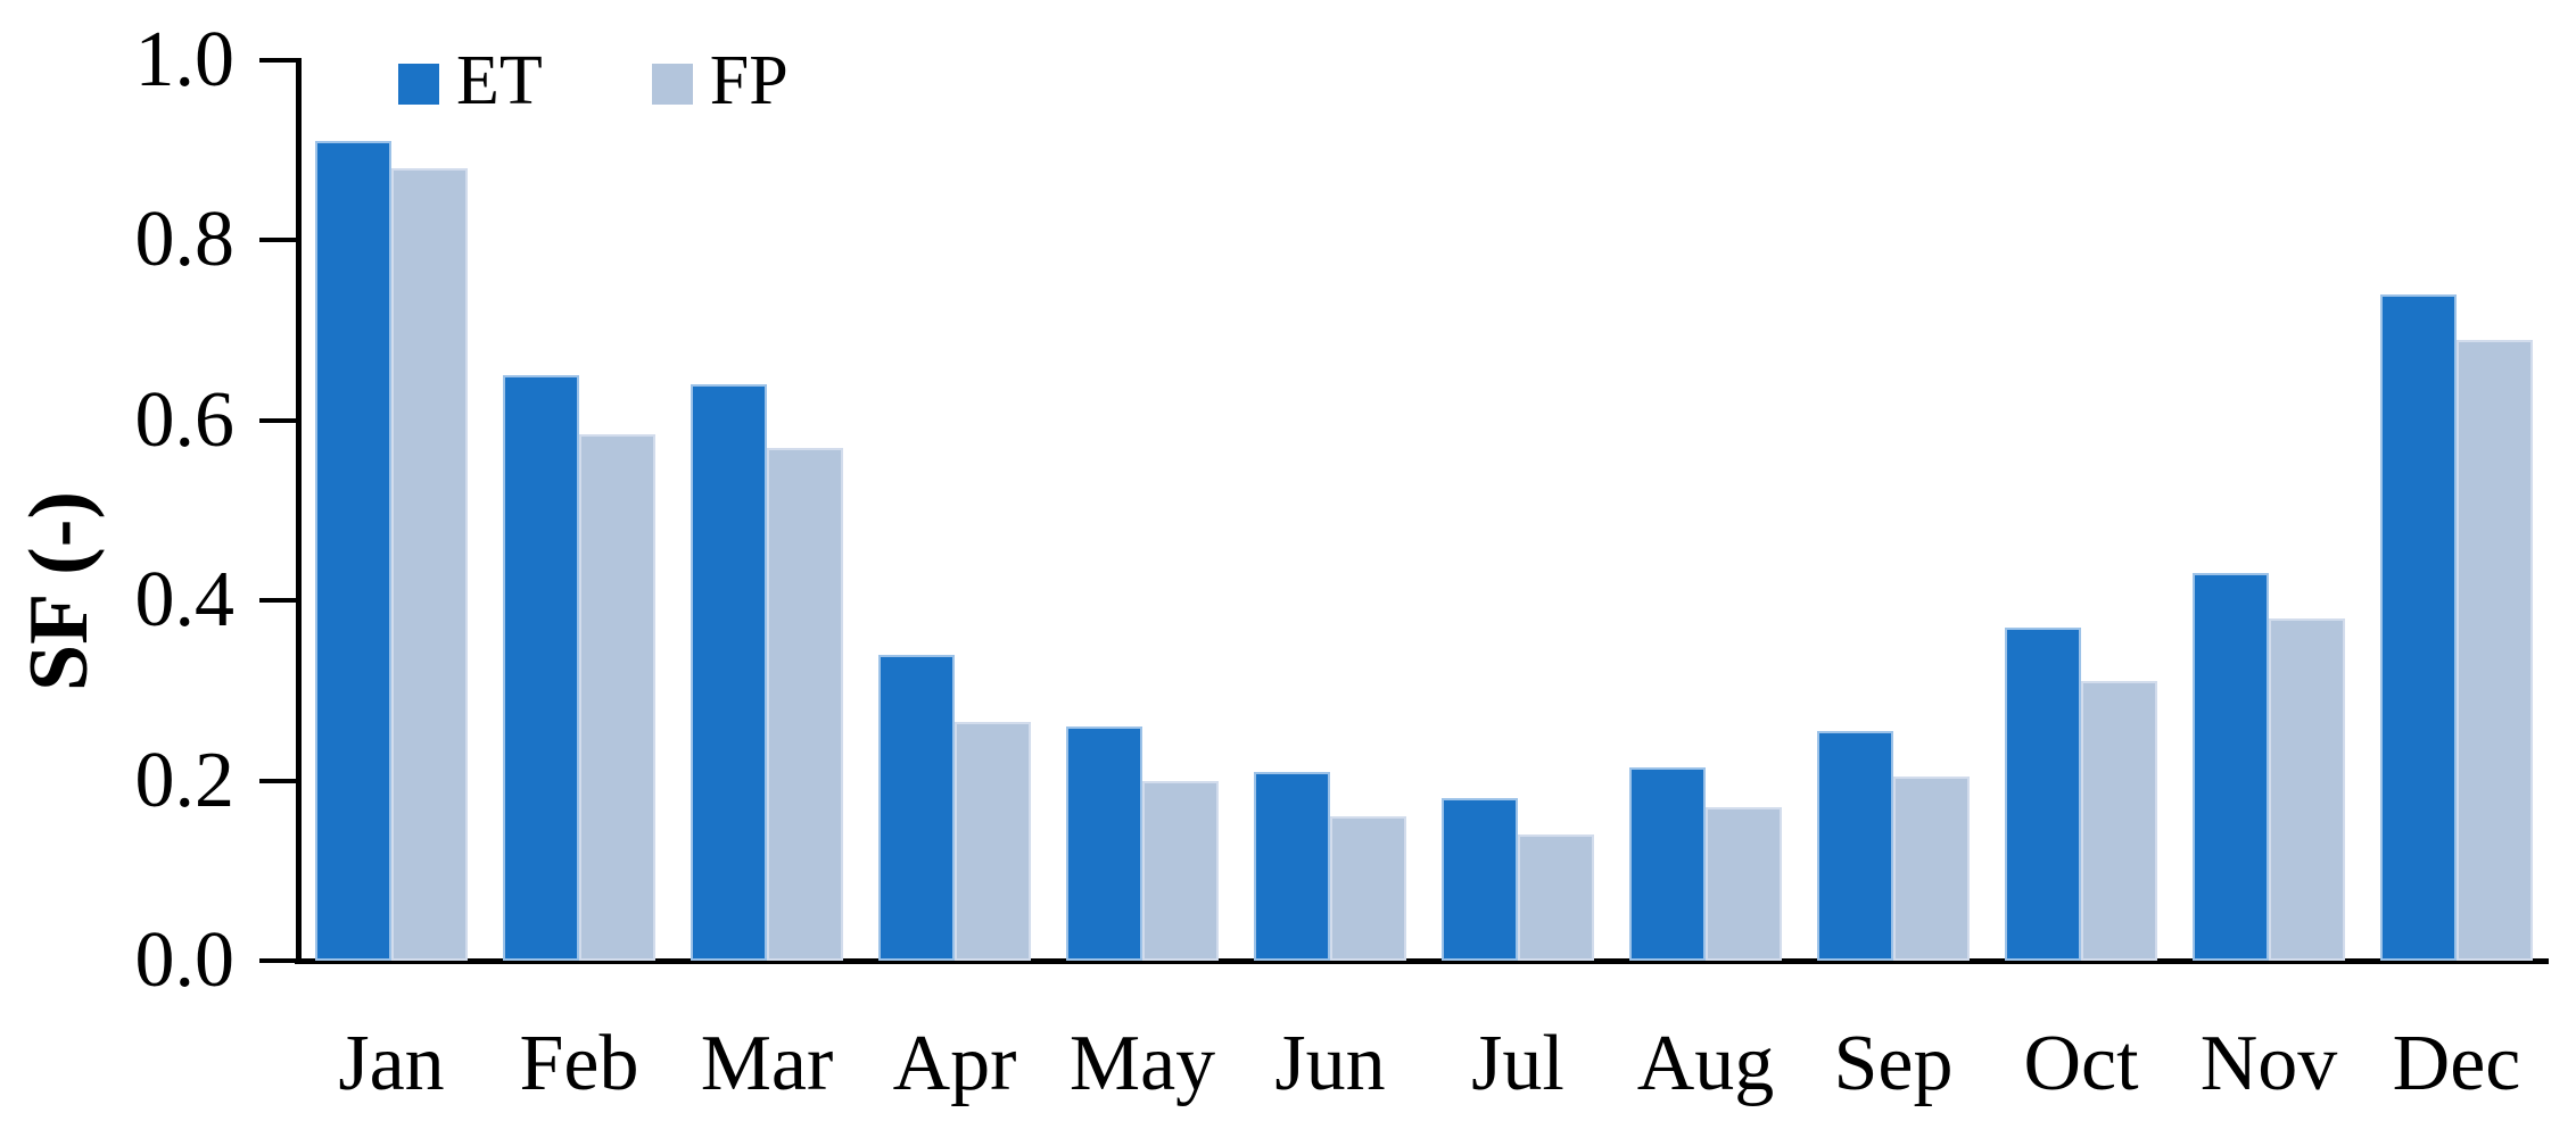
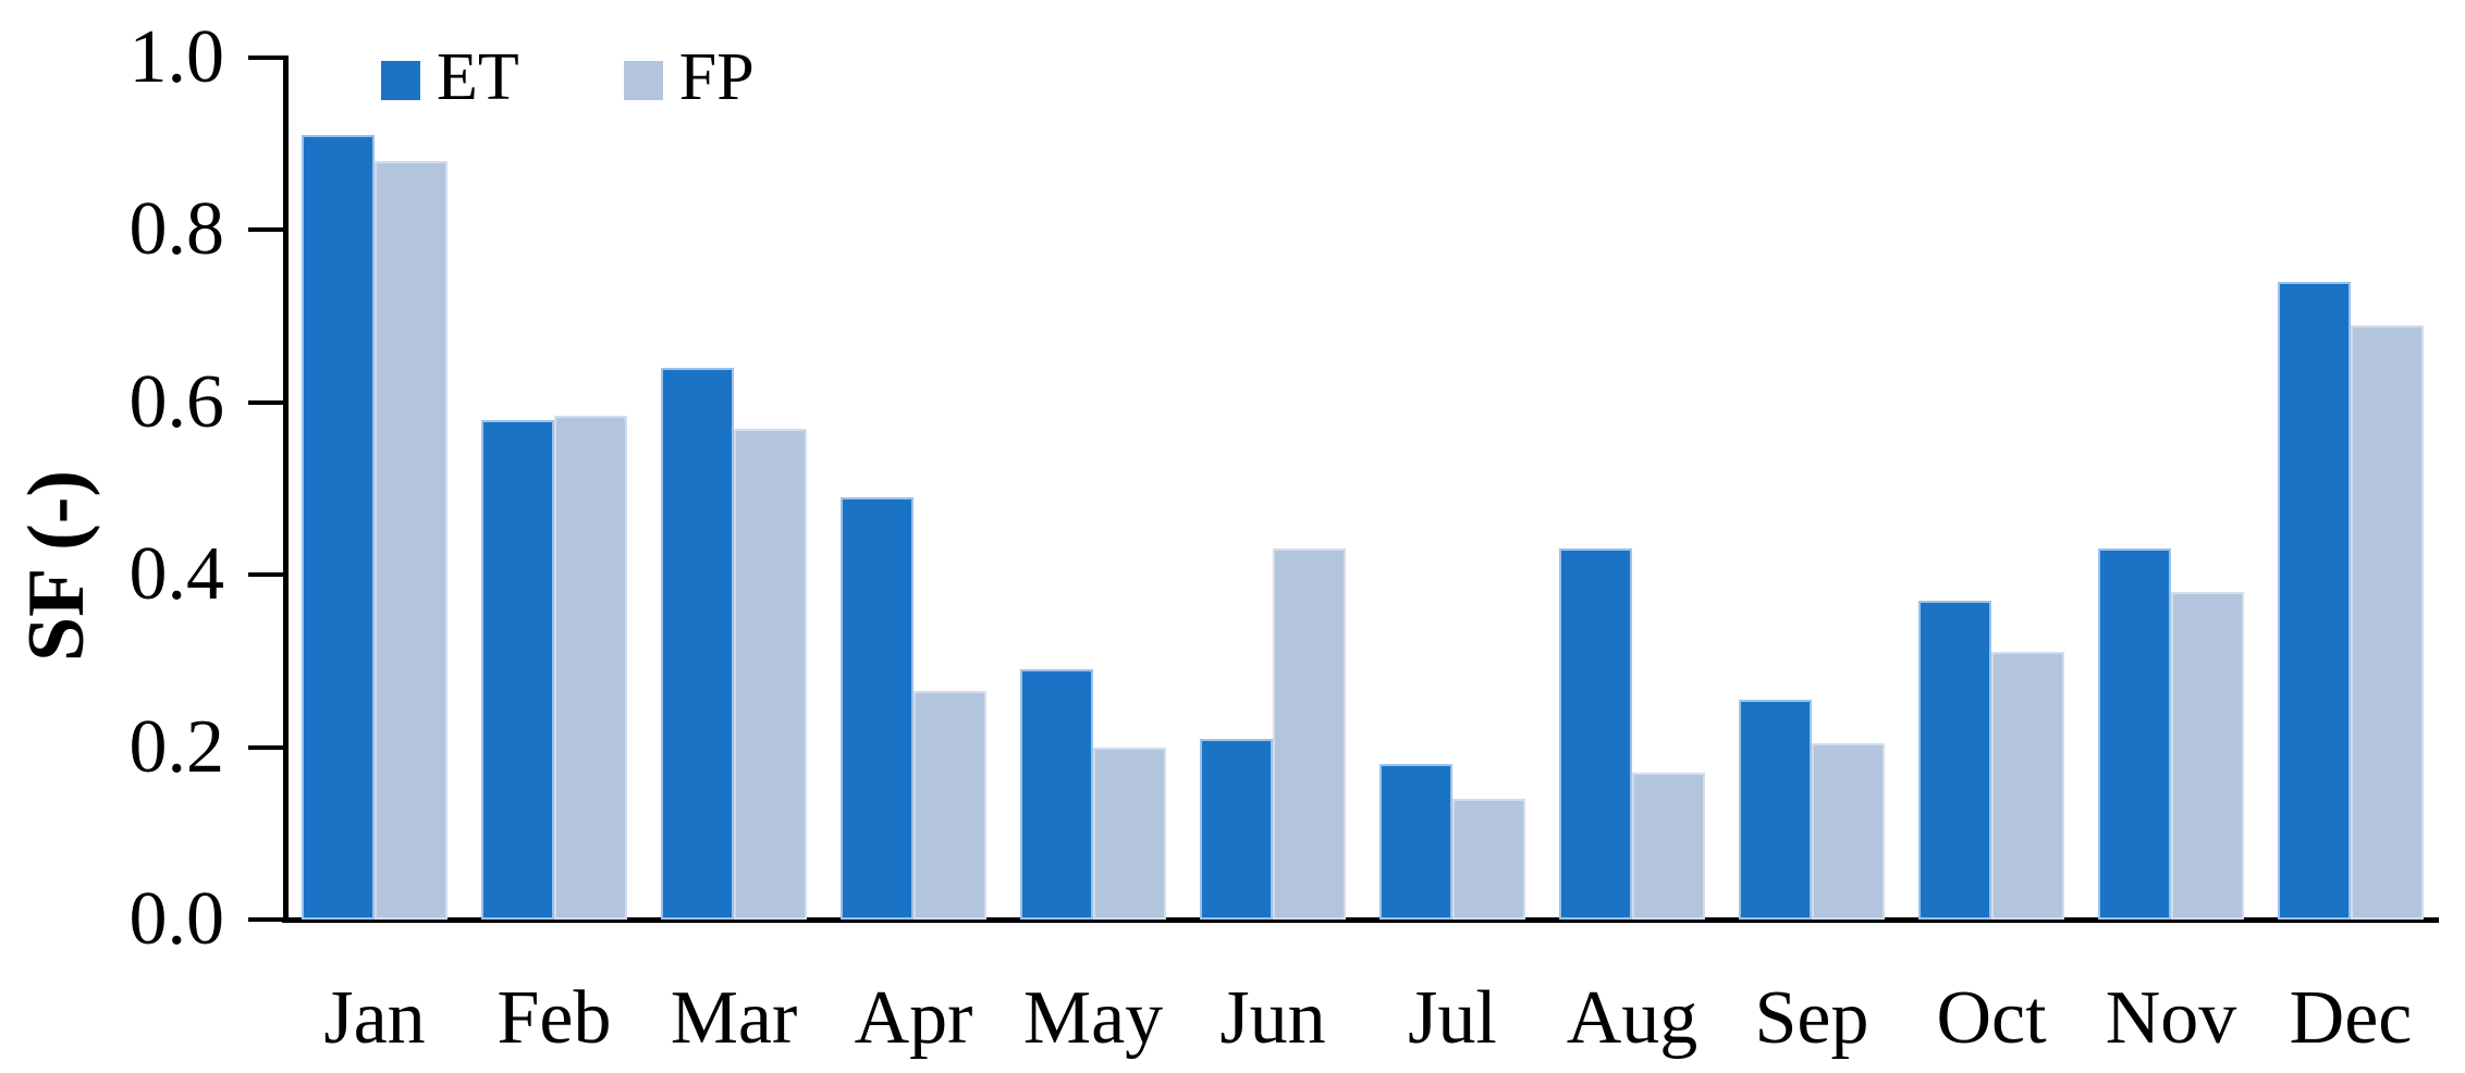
ET/Feb: 0.65 -> 0.58
ET/Apr: 0.34 -> 0.49
ET/May: 0.26 -> 0.29
FP/Jun: 0.16 -> 0.43
ET/Aug: 0.21 -> 0.43
